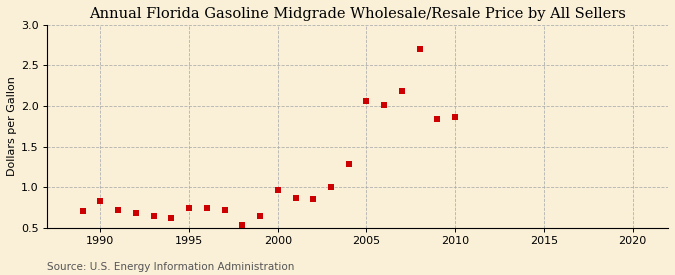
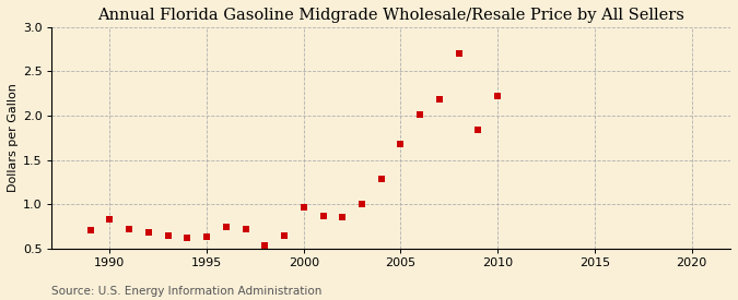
1995: 0.74 -> 0.63
2005: 2.06 -> 1.68
2010: 1.86 -> 2.22
